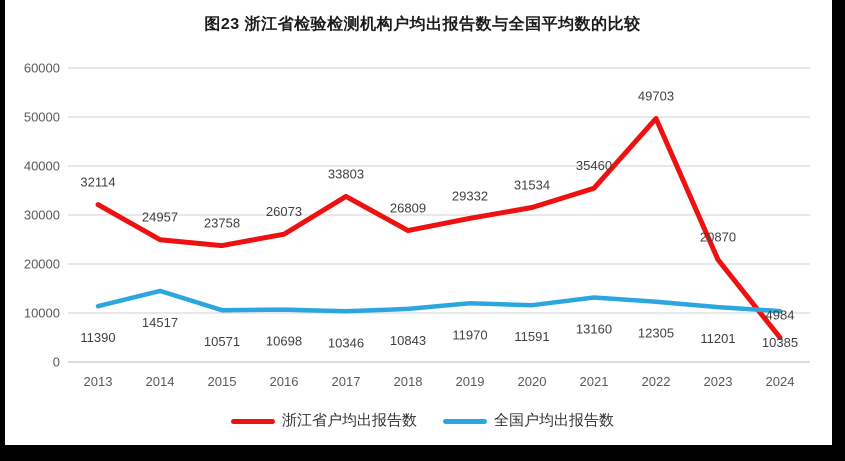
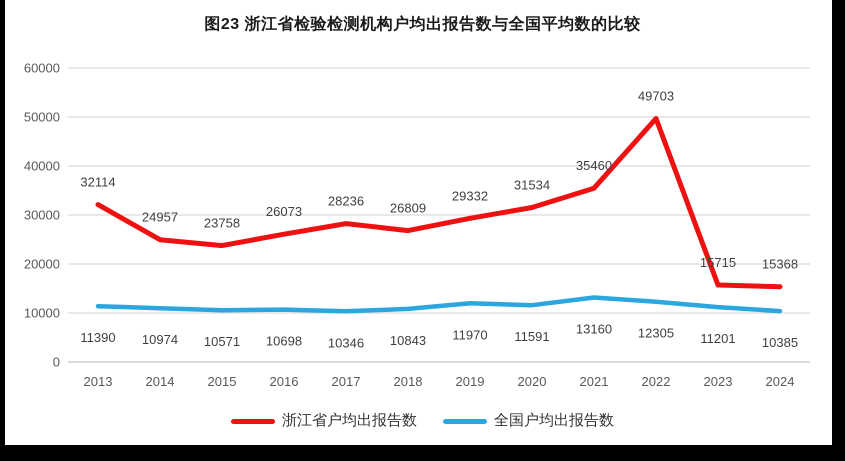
全国户均出报告数/2014: 14517 -> 10974
浙江省户均出报告数/2017: 33803 -> 28236
浙江省户均出报告数/2023: 20870 -> 15715
浙江省户均出报告数/2024: 4984 -> 15368
